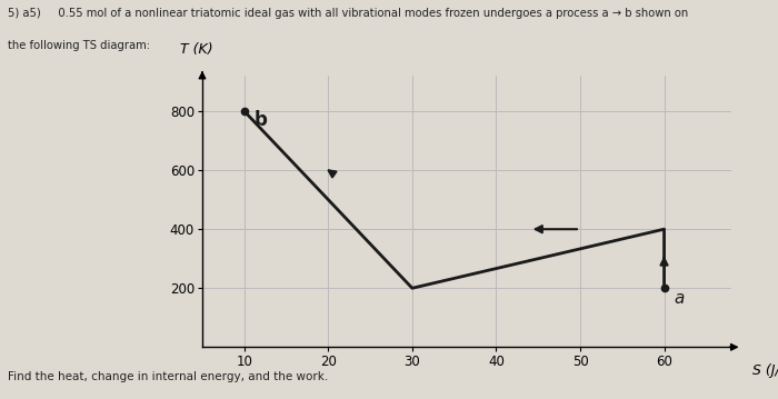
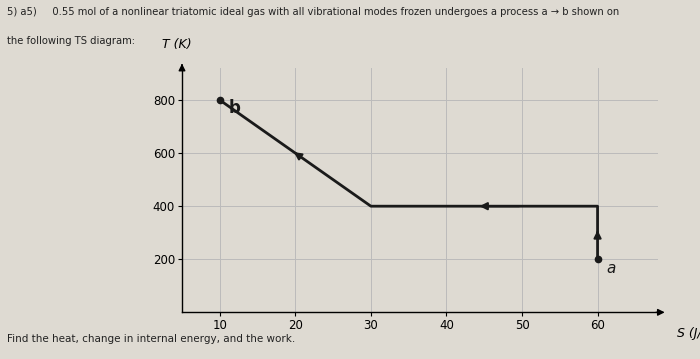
30: 200 -> 400
